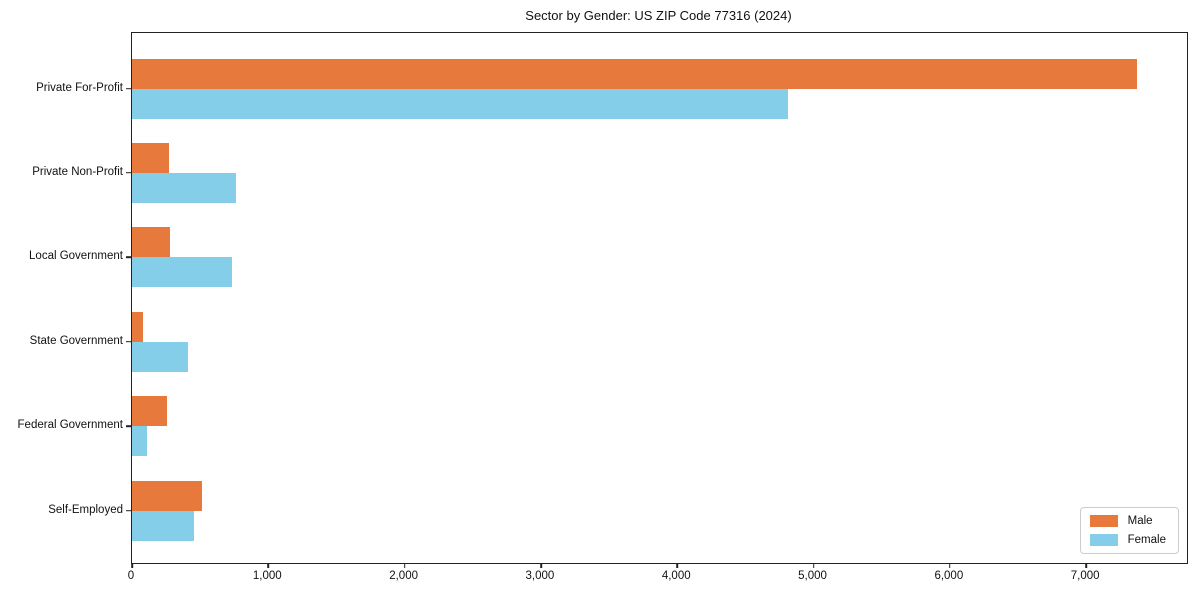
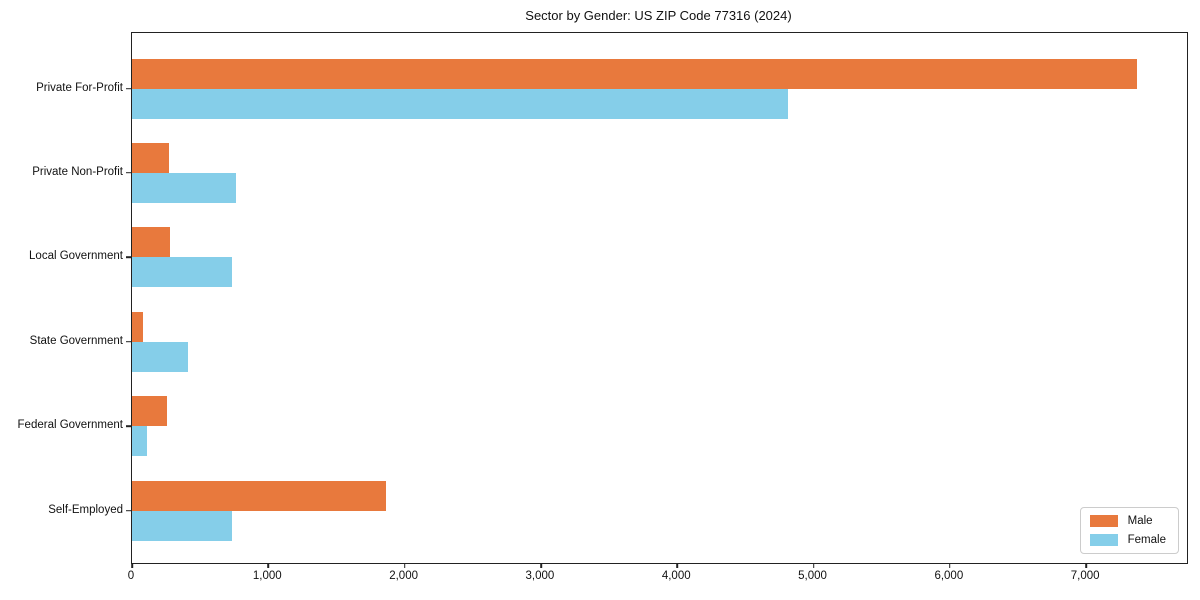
Male/Self-Employed: 520 -> 1860
Female/Self-Employed: 460 -> 730
